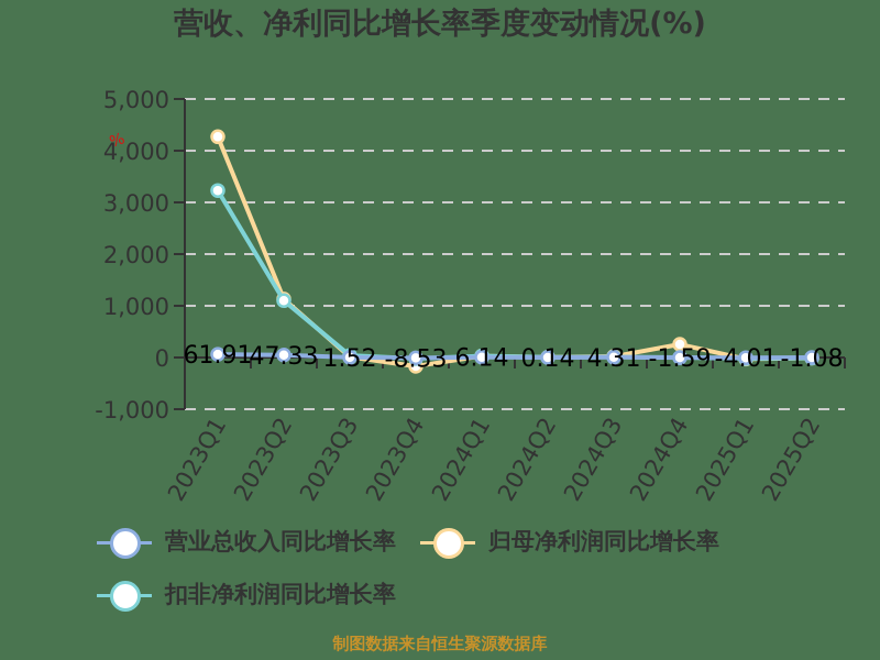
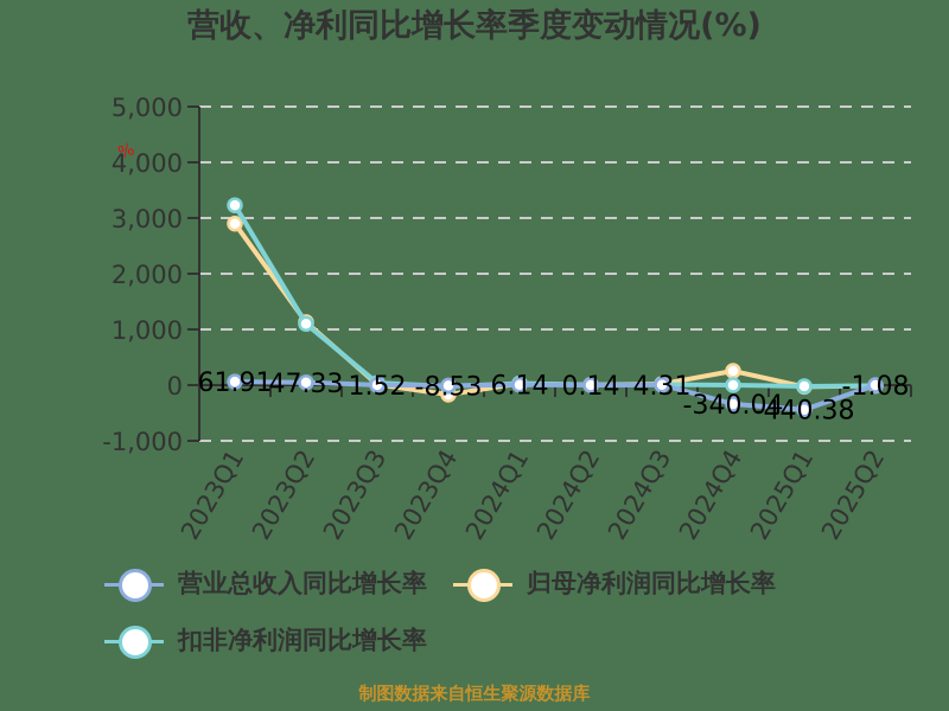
归母净利润同比增长率/2023Q1: 4300 -> 2900
营业总收入同比增长率/2024Q4: -1.59 -> -340.04
营业总收入同比增长率/2025Q1: -4.01 -> -440.38
